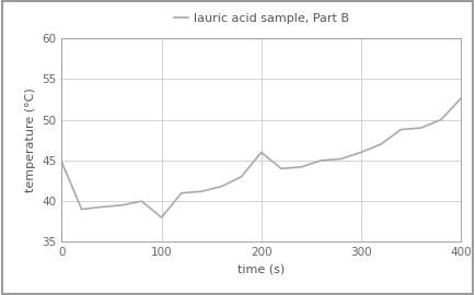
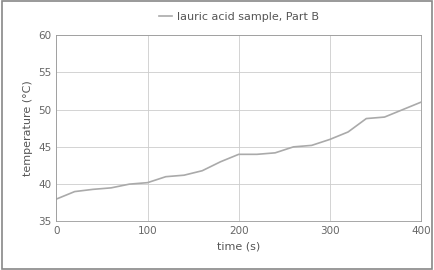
0: 44.8 -> 38.0
100: 38.0 -> 40.2
200: 46.0 -> 44.0
400: 52.6 -> 51.0
